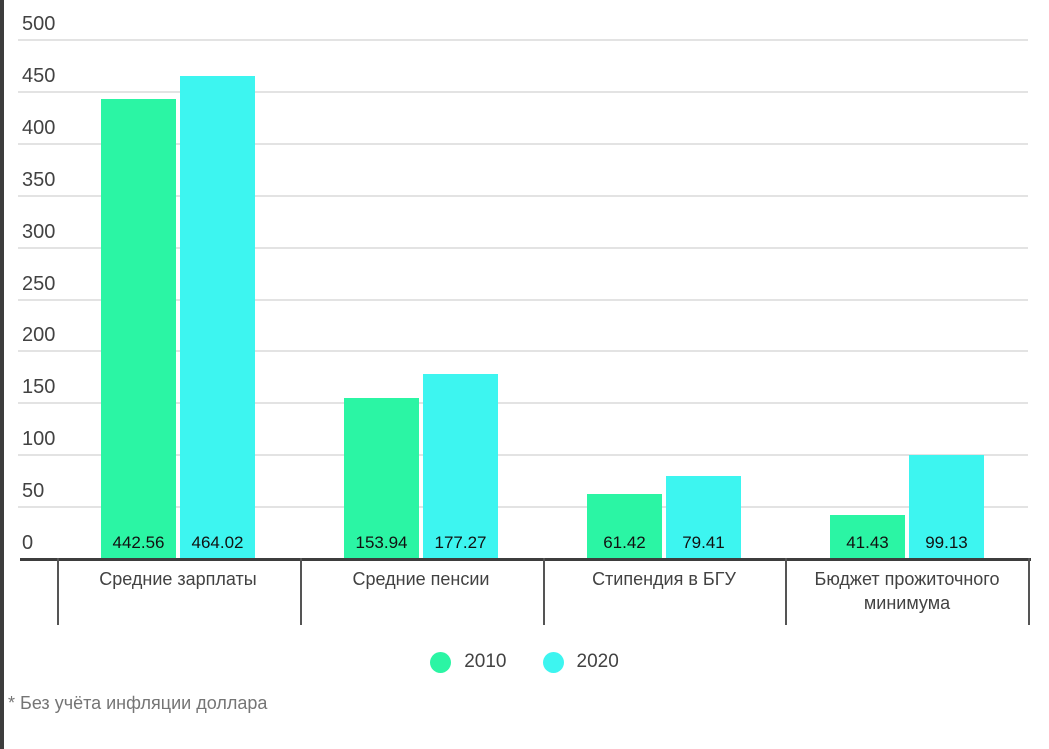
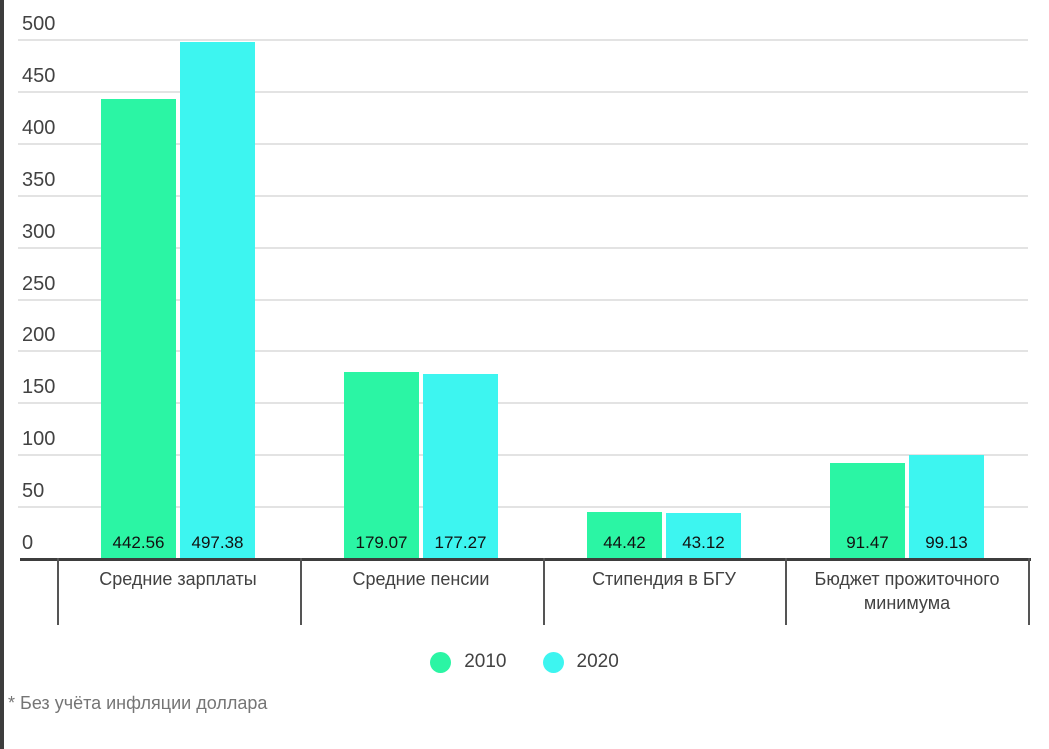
2020/Средние зарплаты: 464.02 -> 497.38
2010/Средние пенсии: 153.94 -> 179.07
2010/Стипендия в БГУ: 61.42 -> 44.42
2020/Стипендия в БГУ: 79.41 -> 43.12
2010/Бюджет прожиточного минимума: 41.43 -> 91.47
